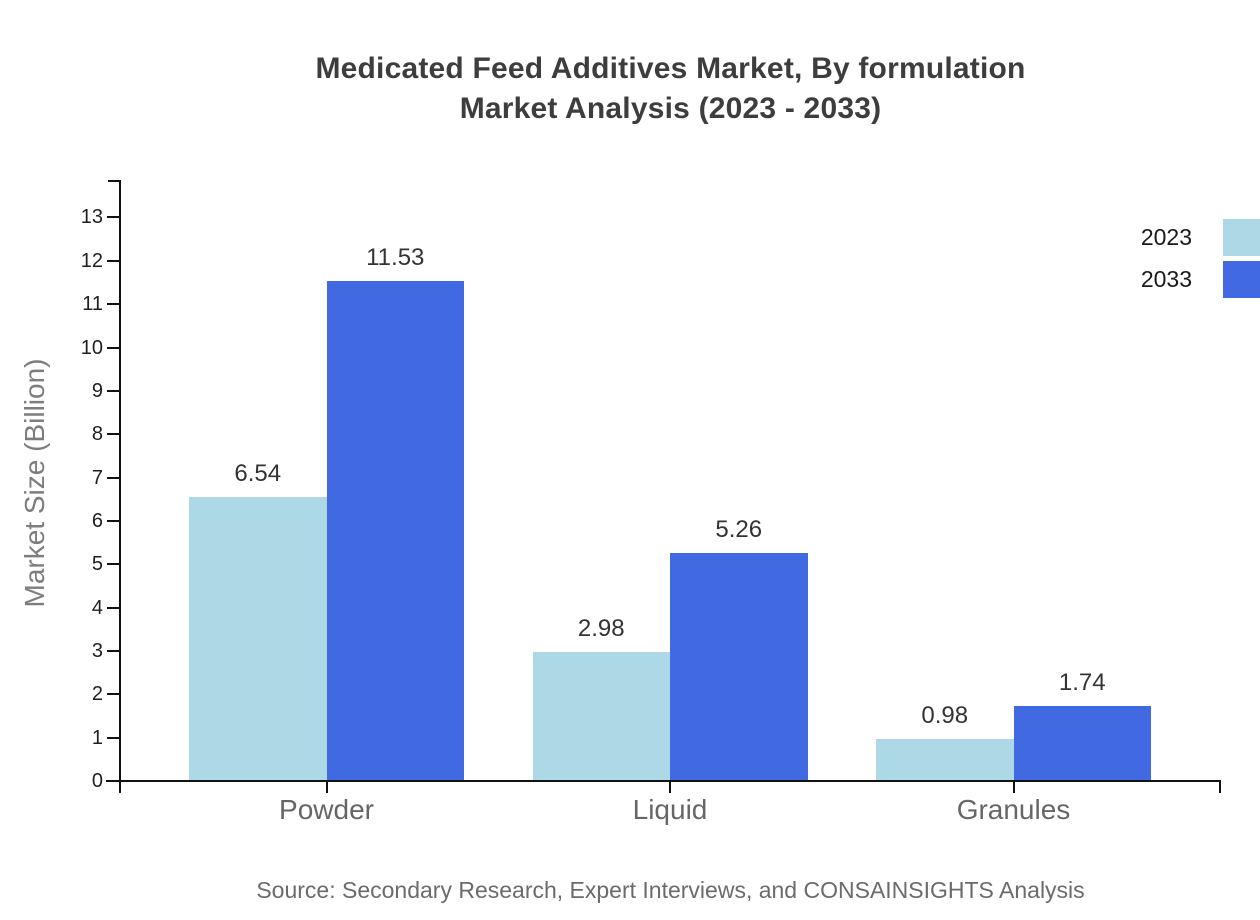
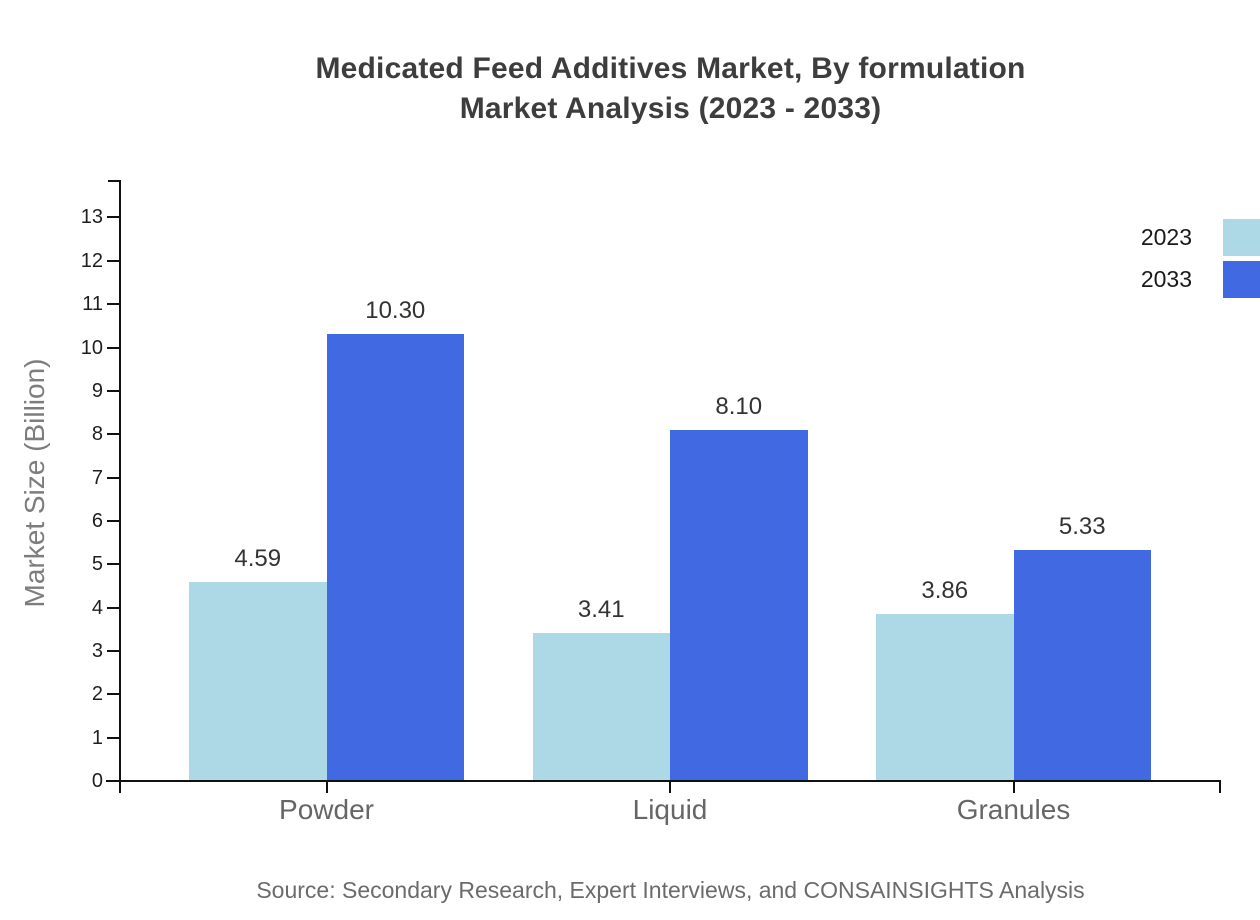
2023/Powder: 6.54 -> 4.59
2033/Powder: 11.53 -> 10.30
2023/Liquid: 2.98 -> 3.41
2033/Liquid: 5.26 -> 8.10
2023/Granules: 0.98 -> 3.86
2033/Granules: 1.74 -> 5.33
